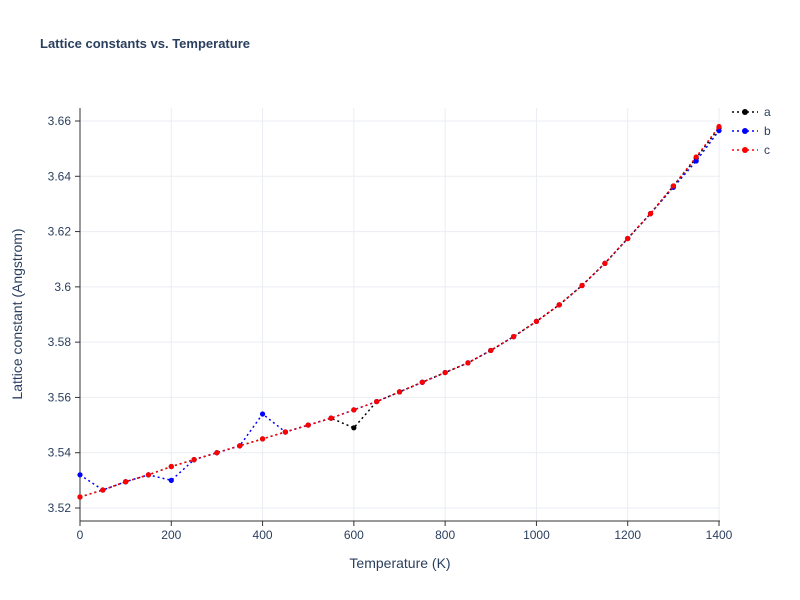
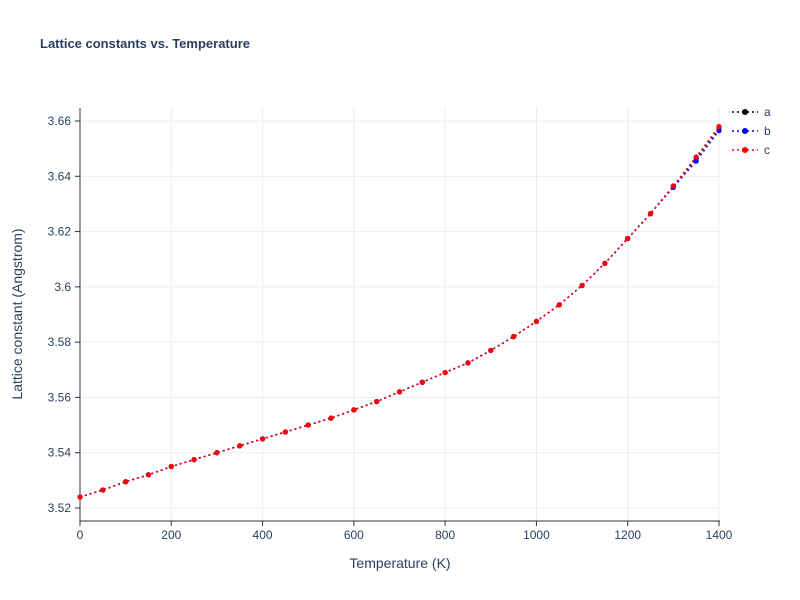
b/0: 3.532 -> 3.524
b/200: 3.530 -> 3.535
b/400: 3.554 -> 3.545
a/600: 3.549 -> 3.555
